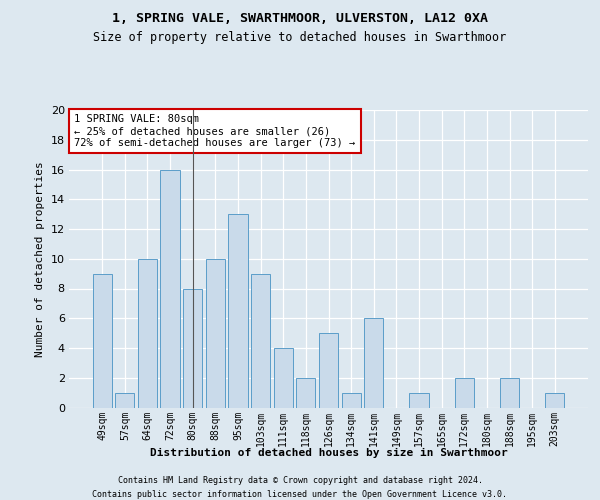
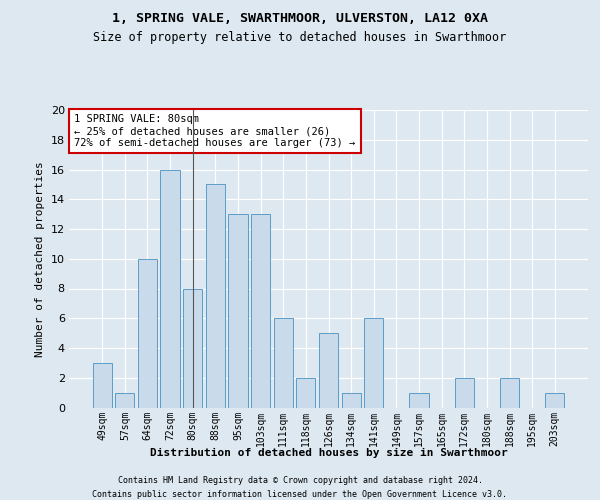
49sqm: 9 -> 3
88sqm: 10 -> 15
103sqm: 9 -> 13
111sqm: 4 -> 6
